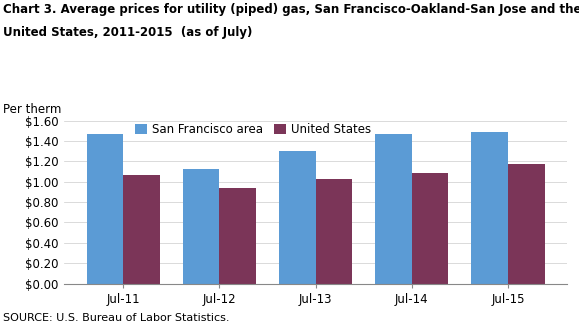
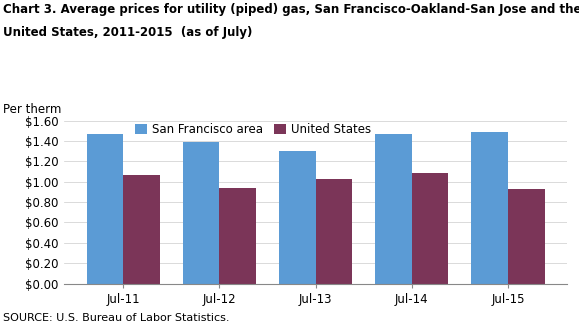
San Francisco area/Jul-12: $1.13 -> $1.39
United States/Jul-15: $1.17 -> $0.93
